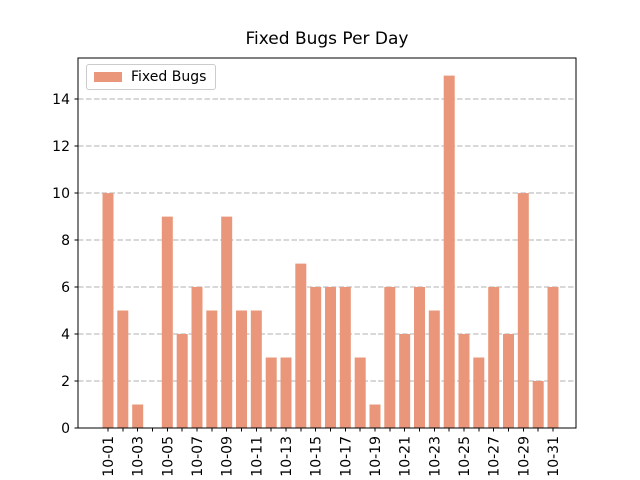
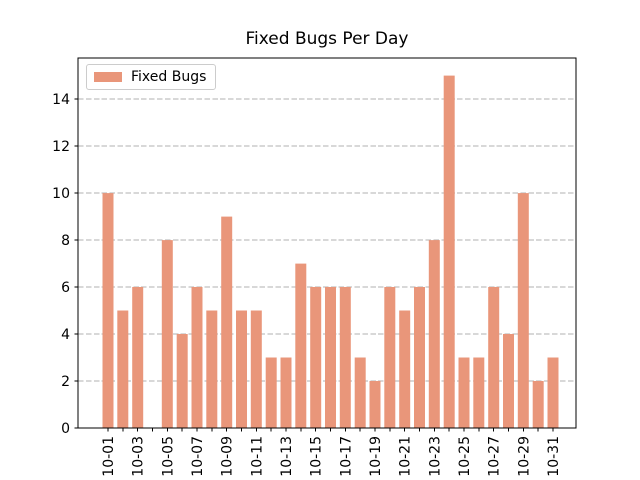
10-03: 1 -> 6
10-05: 9 -> 8
10-19: 1 -> 2
10-21: 4 -> 5
10-23: 5 -> 8
10-25: 4 -> 3
10-31: 6 -> 3
